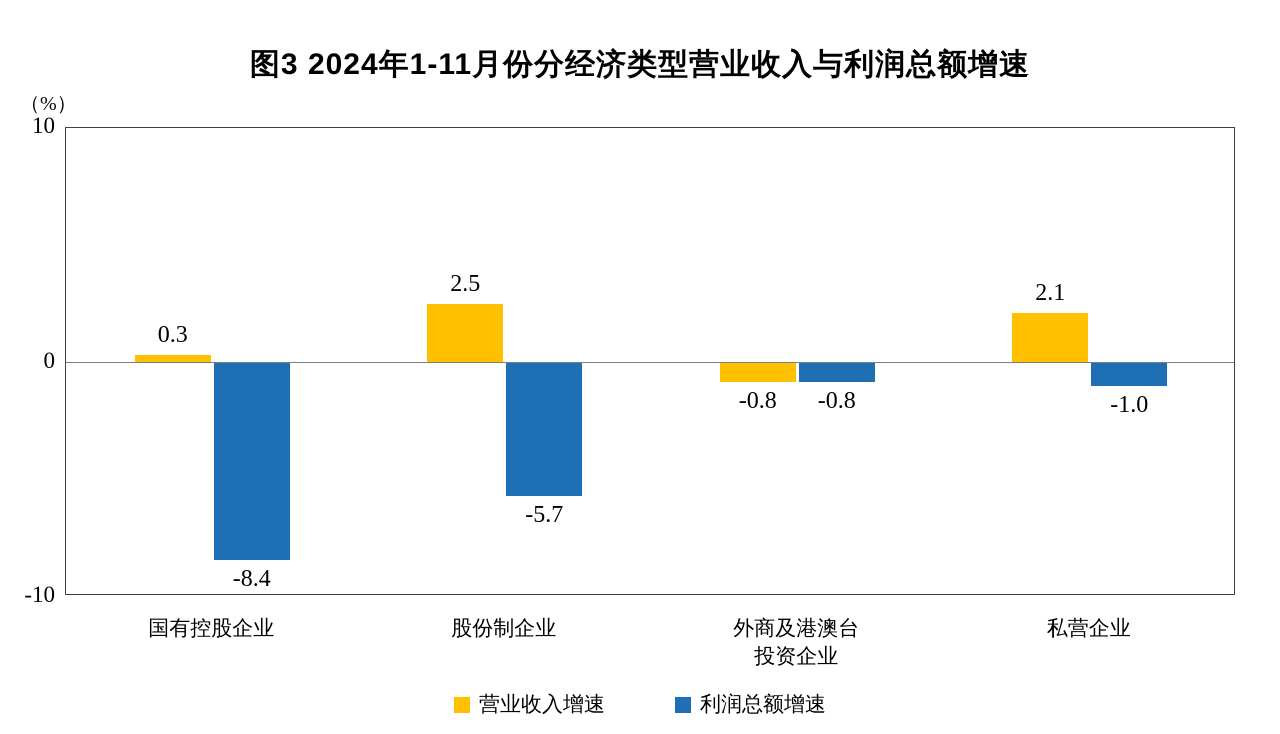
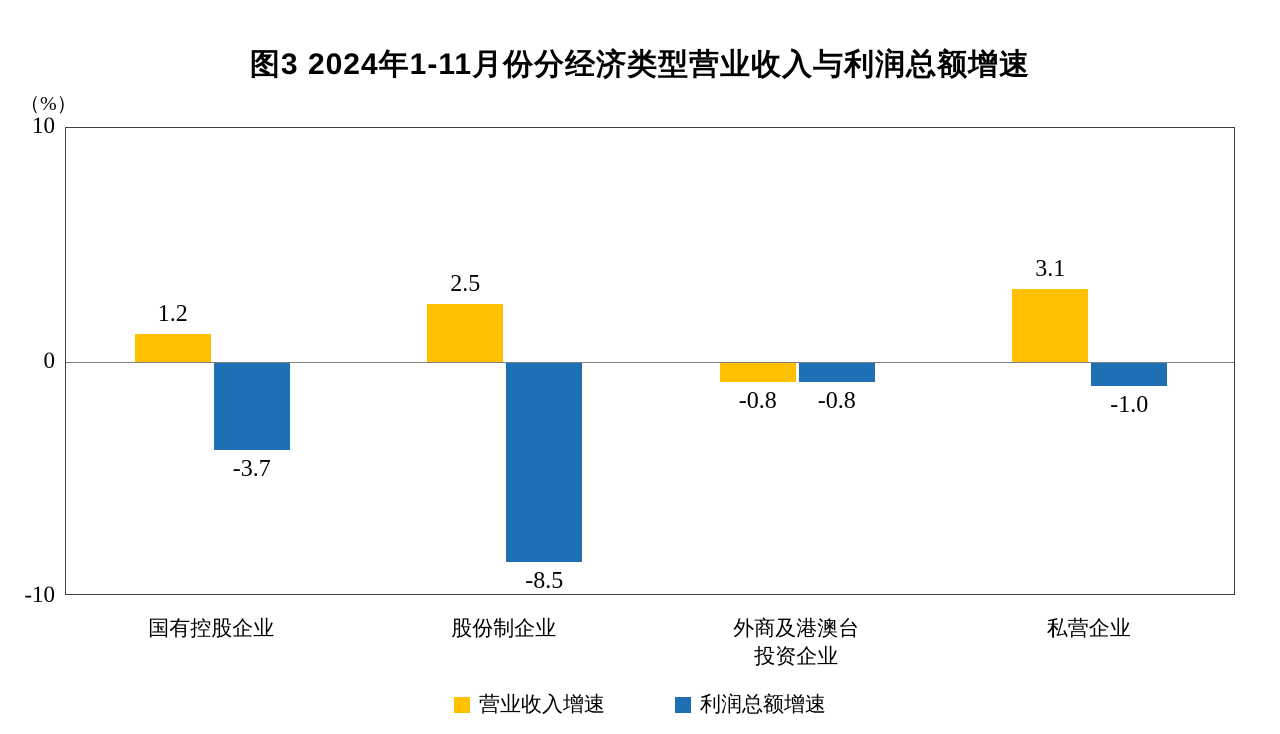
营业收入增速/国有控股企业: 0.3 -> 1.2
利润总额增速/国有控股企业: -8.4 -> -3.7
利润总额增速/股份制企业: -5.7 -> -8.5
营业收入增速/私营企业: 2.1 -> 3.1
